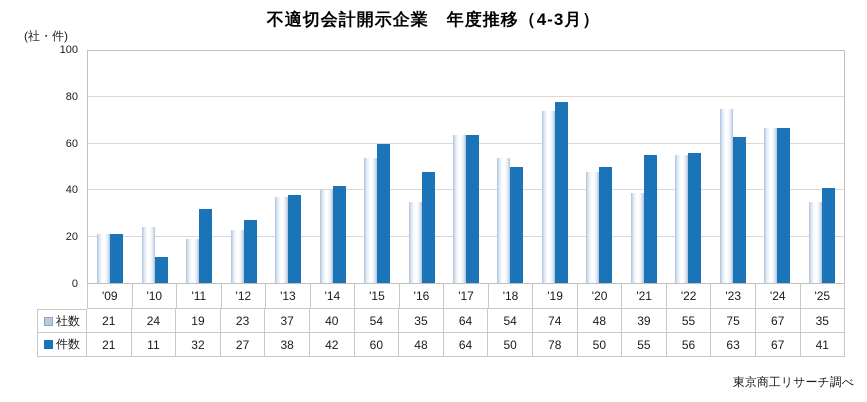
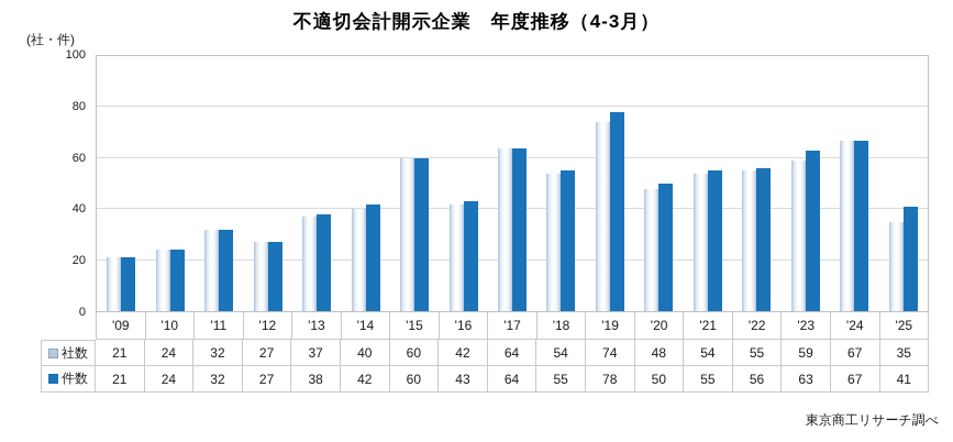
件数/'10: 11 -> 24
社数/'11: 19 -> 32
社数/'12: 23 -> 27
社数/'15: 54 -> 60
社数/'16: 35 -> 42
件数/'16: 48 -> 43
件数/'18: 50 -> 55
社数/'21: 39 -> 54
社数/'23: 75 -> 59
